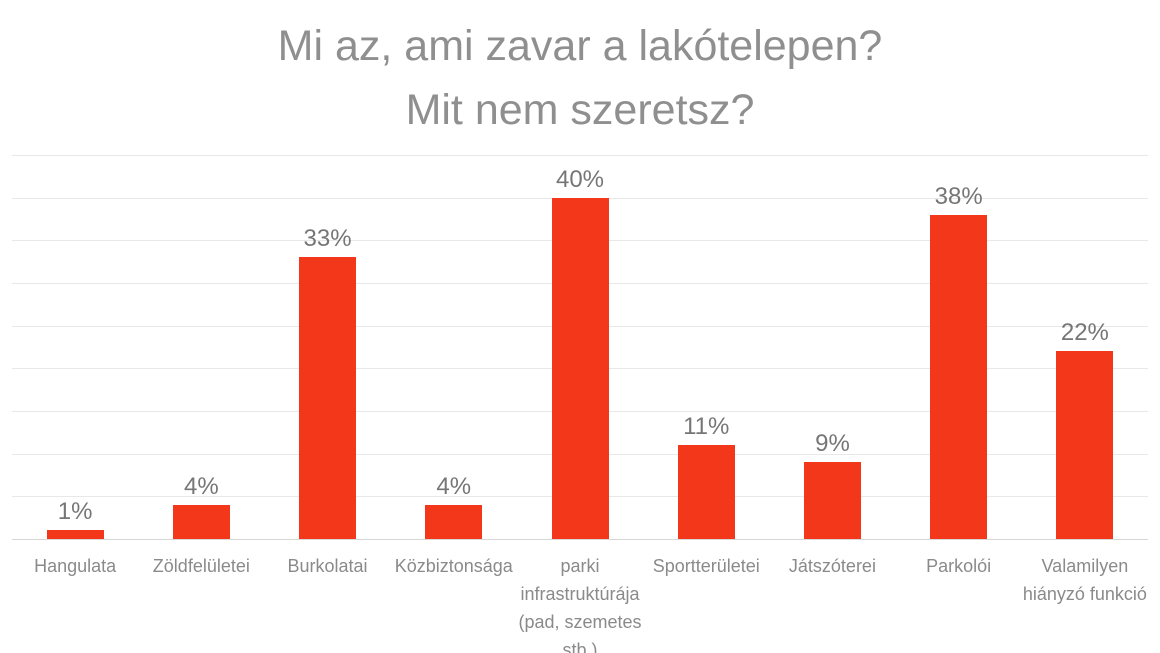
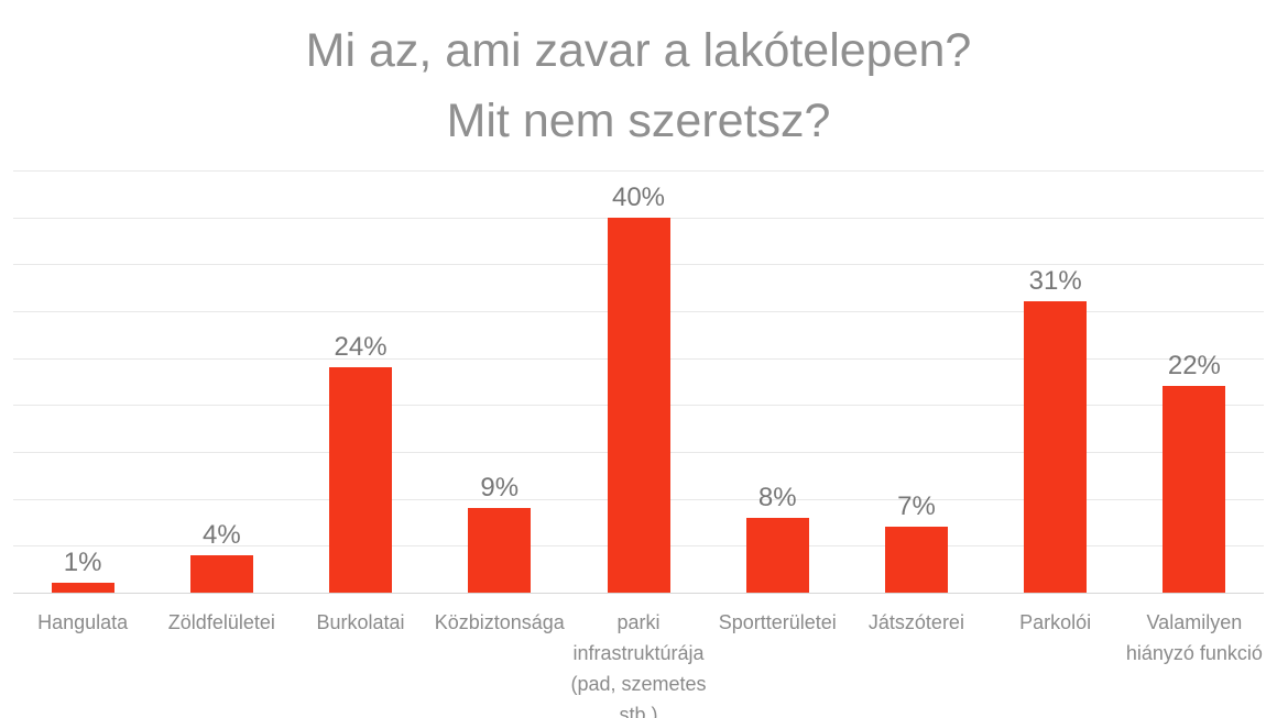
Burkolatai: 33% -> 24%
Közbiztonsága: 4% -> 9%
Sportterületei: 11% -> 8%
Játszóterei: 9% -> 7%
Parkolói: 38% -> 31%
